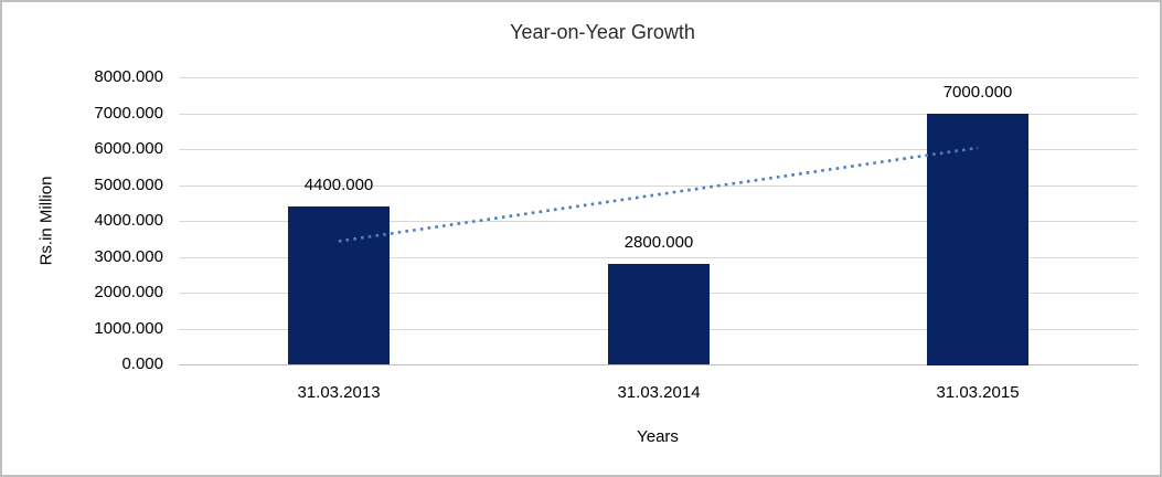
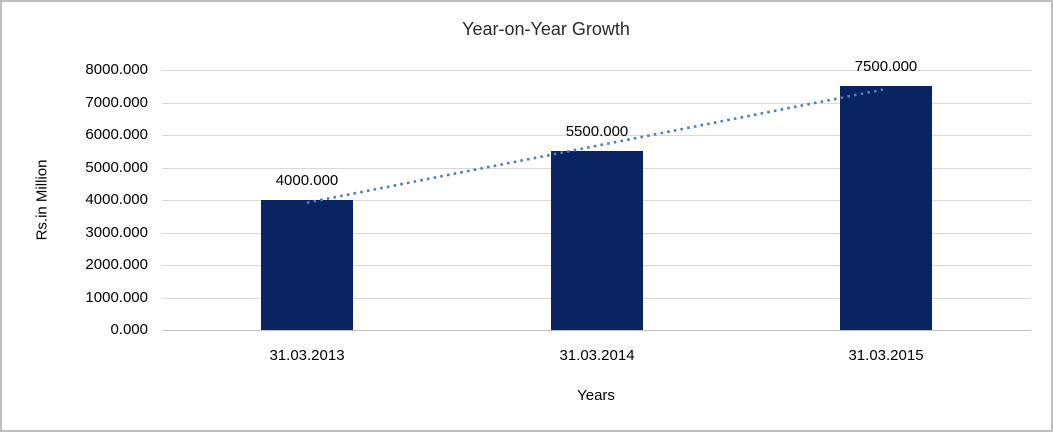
31.03.2013: 4400.000 -> 4000.000
31.03.2014: 2800.000 -> 5500.000
31.03.2015: 7000.000 -> 7500.000
